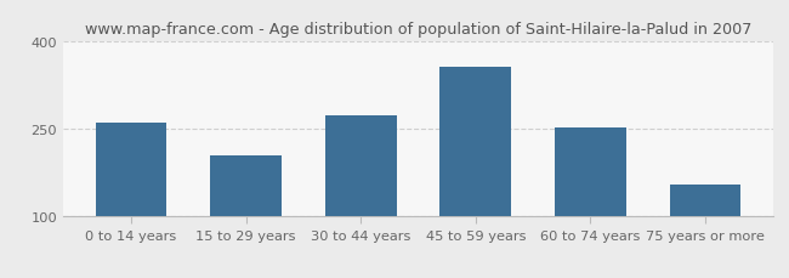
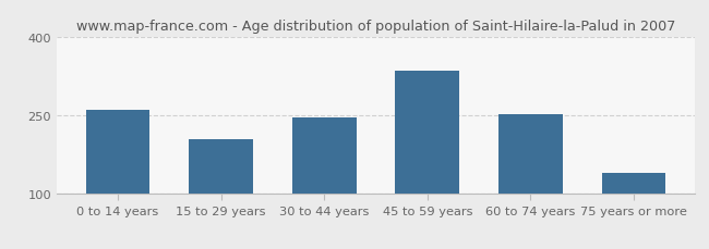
30 to 44 years: 272 -> 245
45 to 59 years: 355 -> 335
75 years or more: 155 -> 140
